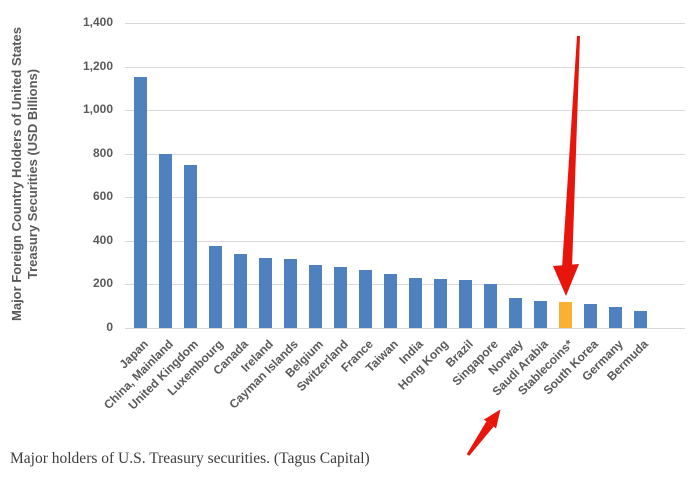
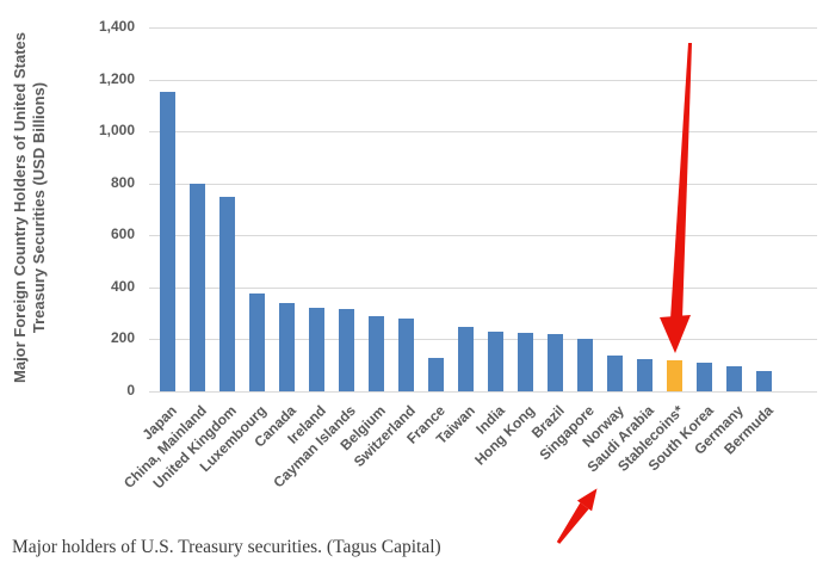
France: 260 -> 130
